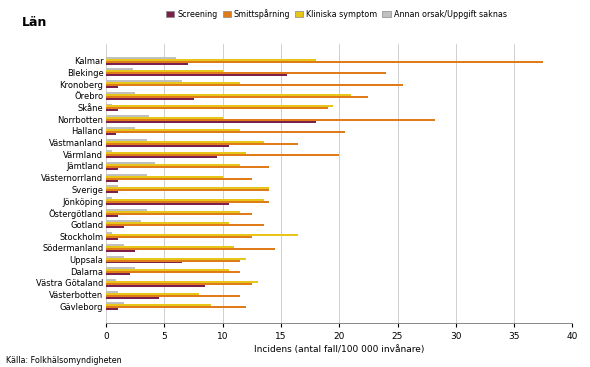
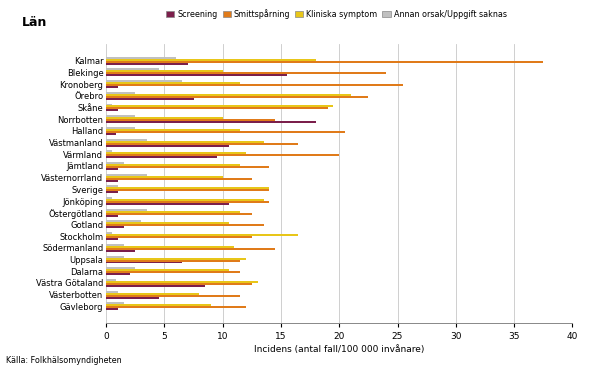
Annan orsak/Uppgift saknas/Blekinge: 2.3 -> 4.5
Annan orsak/Uppgift saknas/Norrbotten: 3.7 -> 2.5
Smittspårning/Norrbotten: 28.2 -> 14.5
Annan orsak/Uppgift saknas/Jämtland: 4.2 -> 1.5
